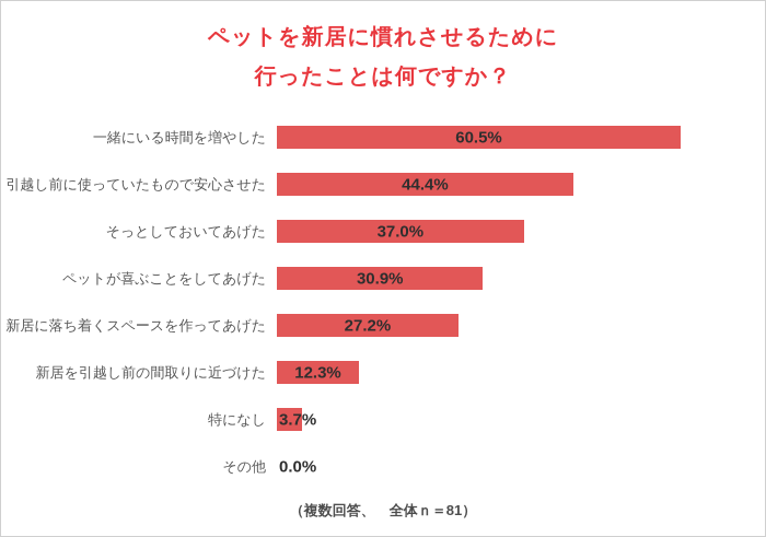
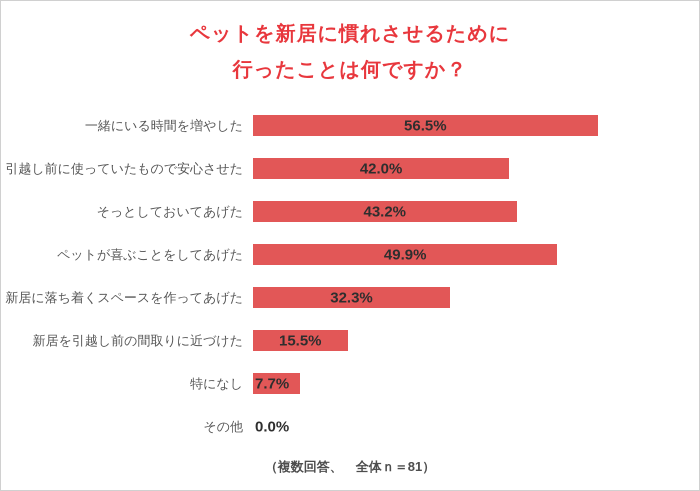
一緒にいる時間を増やした: 60.5% -> 56.5%
引越し前に使っていたもので安心させた: 44.4% -> 42.0%
そっとしておいてあげた: 37.0% -> 43.2%
ペットが喜ぶことをしてあげた: 30.9% -> 49.9%
新居に落ち着くスペースを作ってあげた: 27.2% -> 32.3%
新居を引越し前の間取りに近づけた: 12.3% -> 15.5%
特になし: 3.7% -> 7.7%
